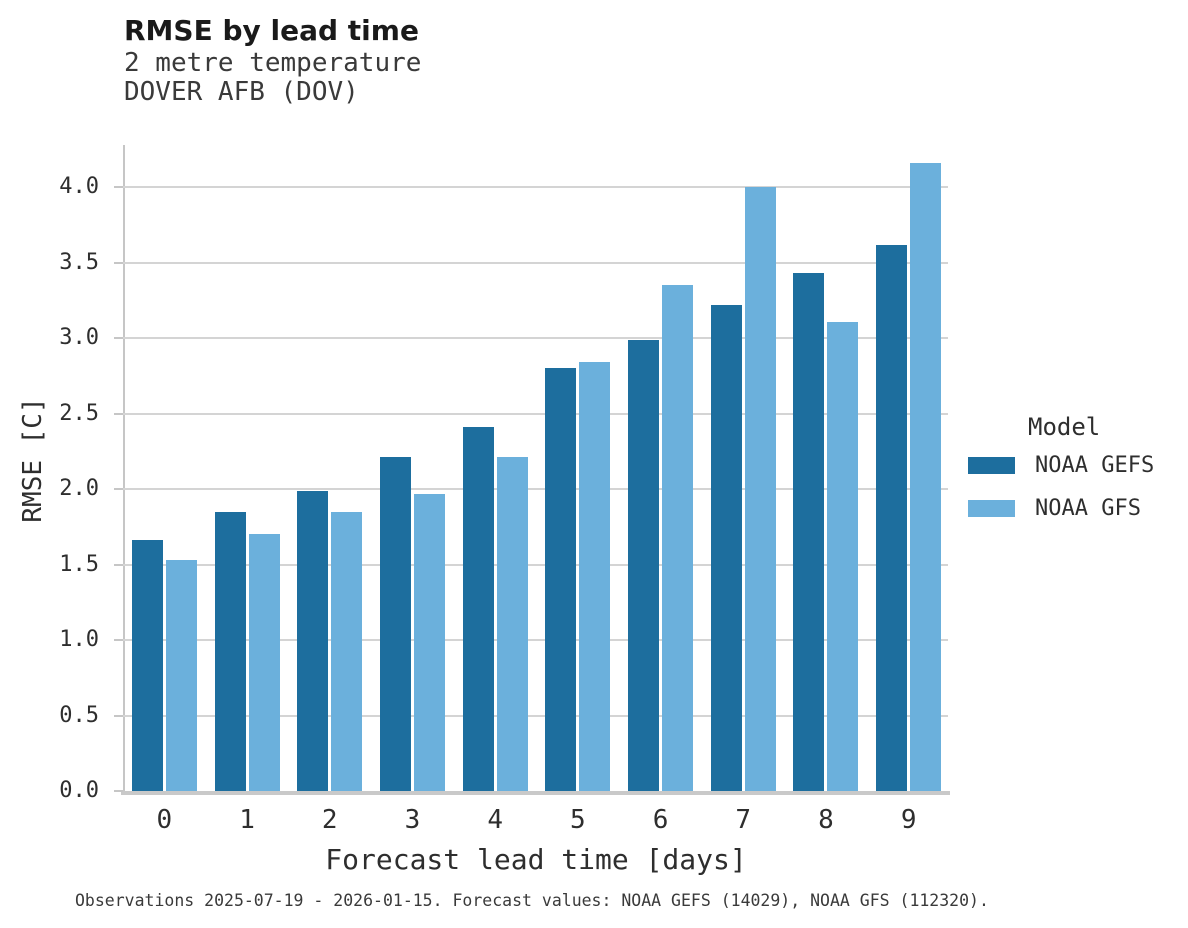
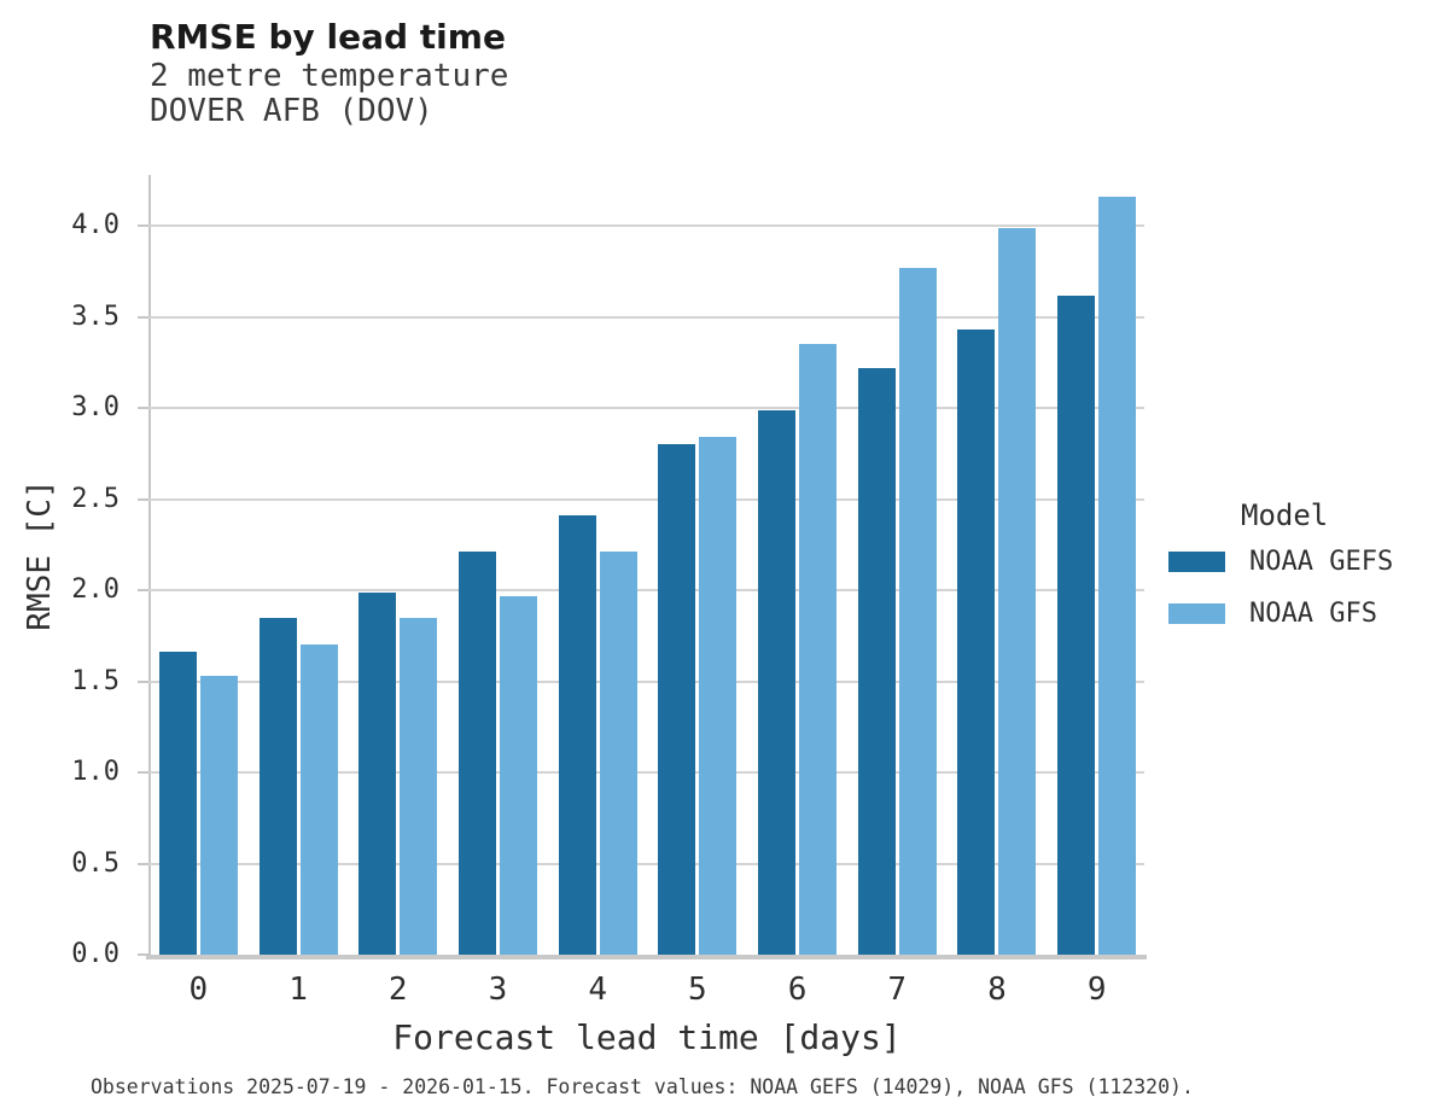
NOAA GFS/7: 4.00 -> 3.77
NOAA GFS/8: 3.11 -> 3.99
